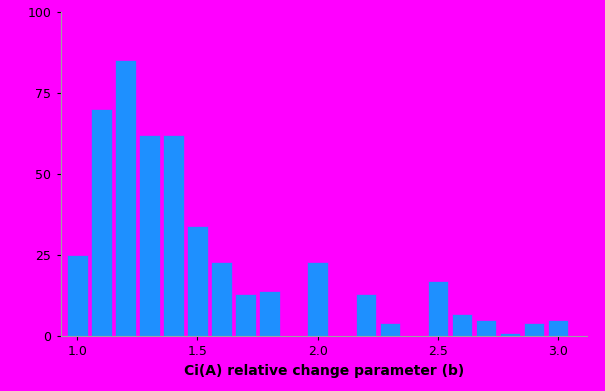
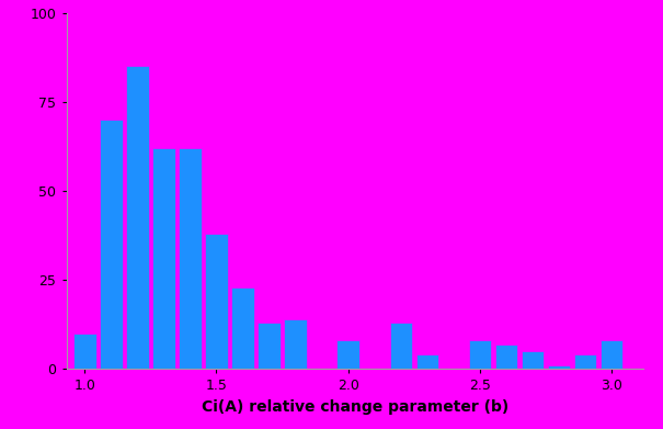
1.0: 25 -> 10
1.5: 34 -> 38
2.0: 23 -> 8
2.5: 17 -> 8
3.0: 5 -> 8
